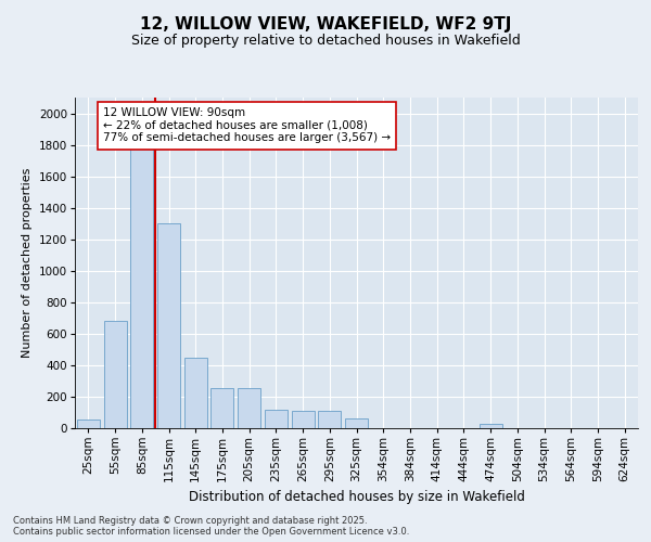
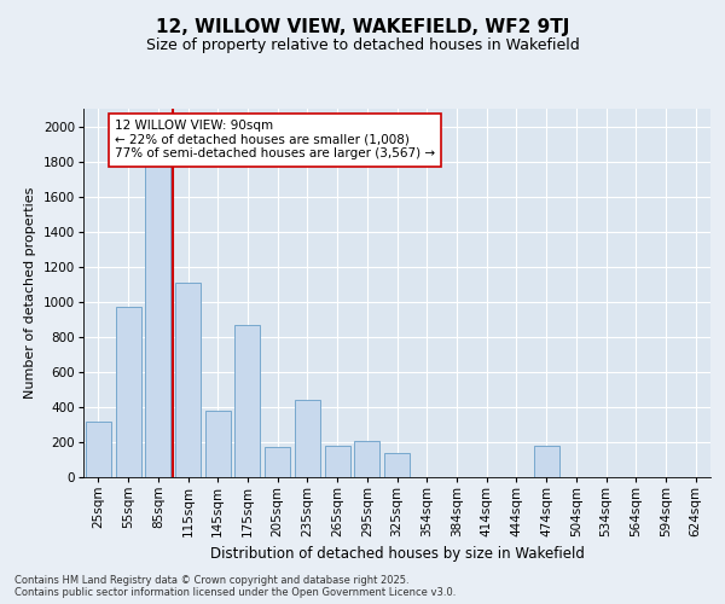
25sqm: 60 -> 320
55sqm: 680 -> 970
115sqm: 1300 -> 1110
145sqm: 450 -> 380
175sqm: 260 -> 870
205sqm: 260 -> 170
235sqm: 120 -> 440
265sqm: 110 -> 180
295sqm: 110 -> 210
325sqm: 60 -> 140
474sqm: 30 -> 180
